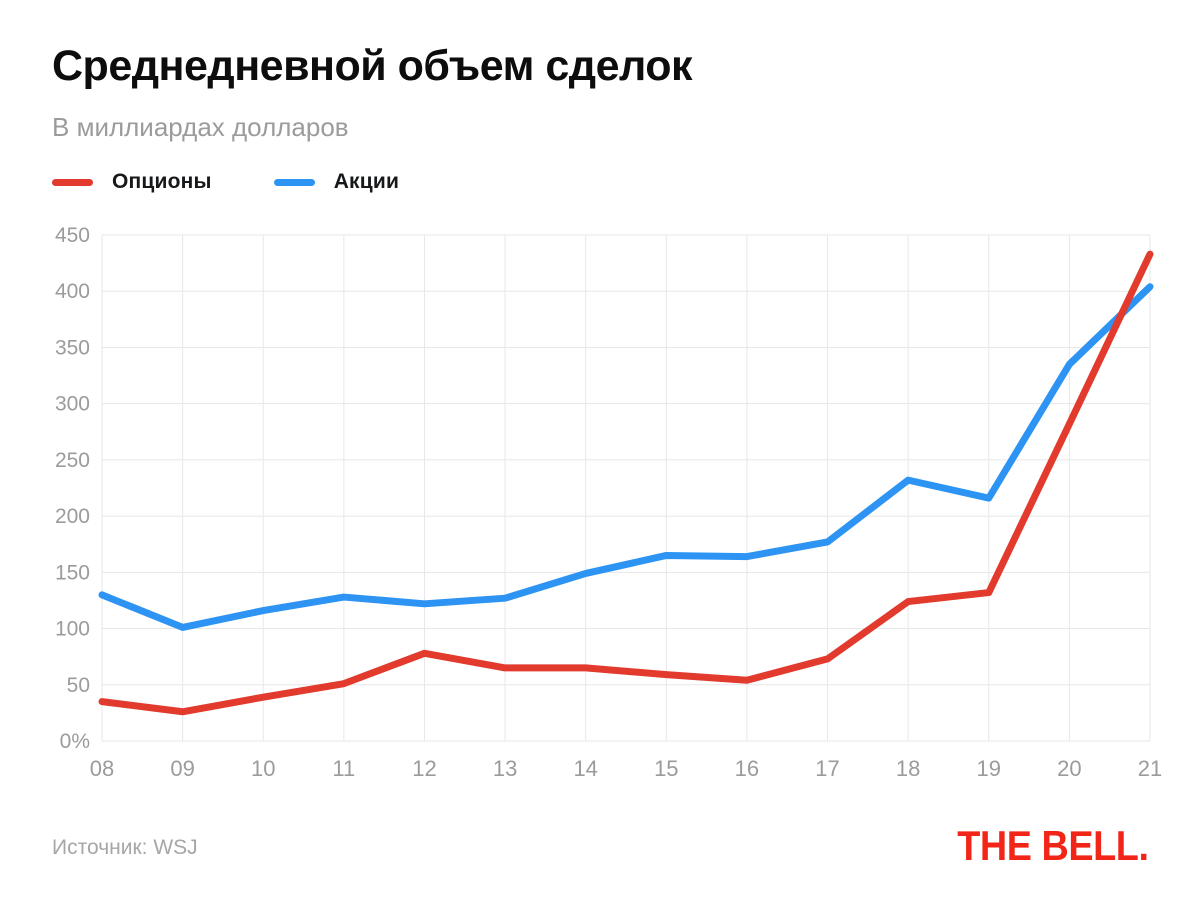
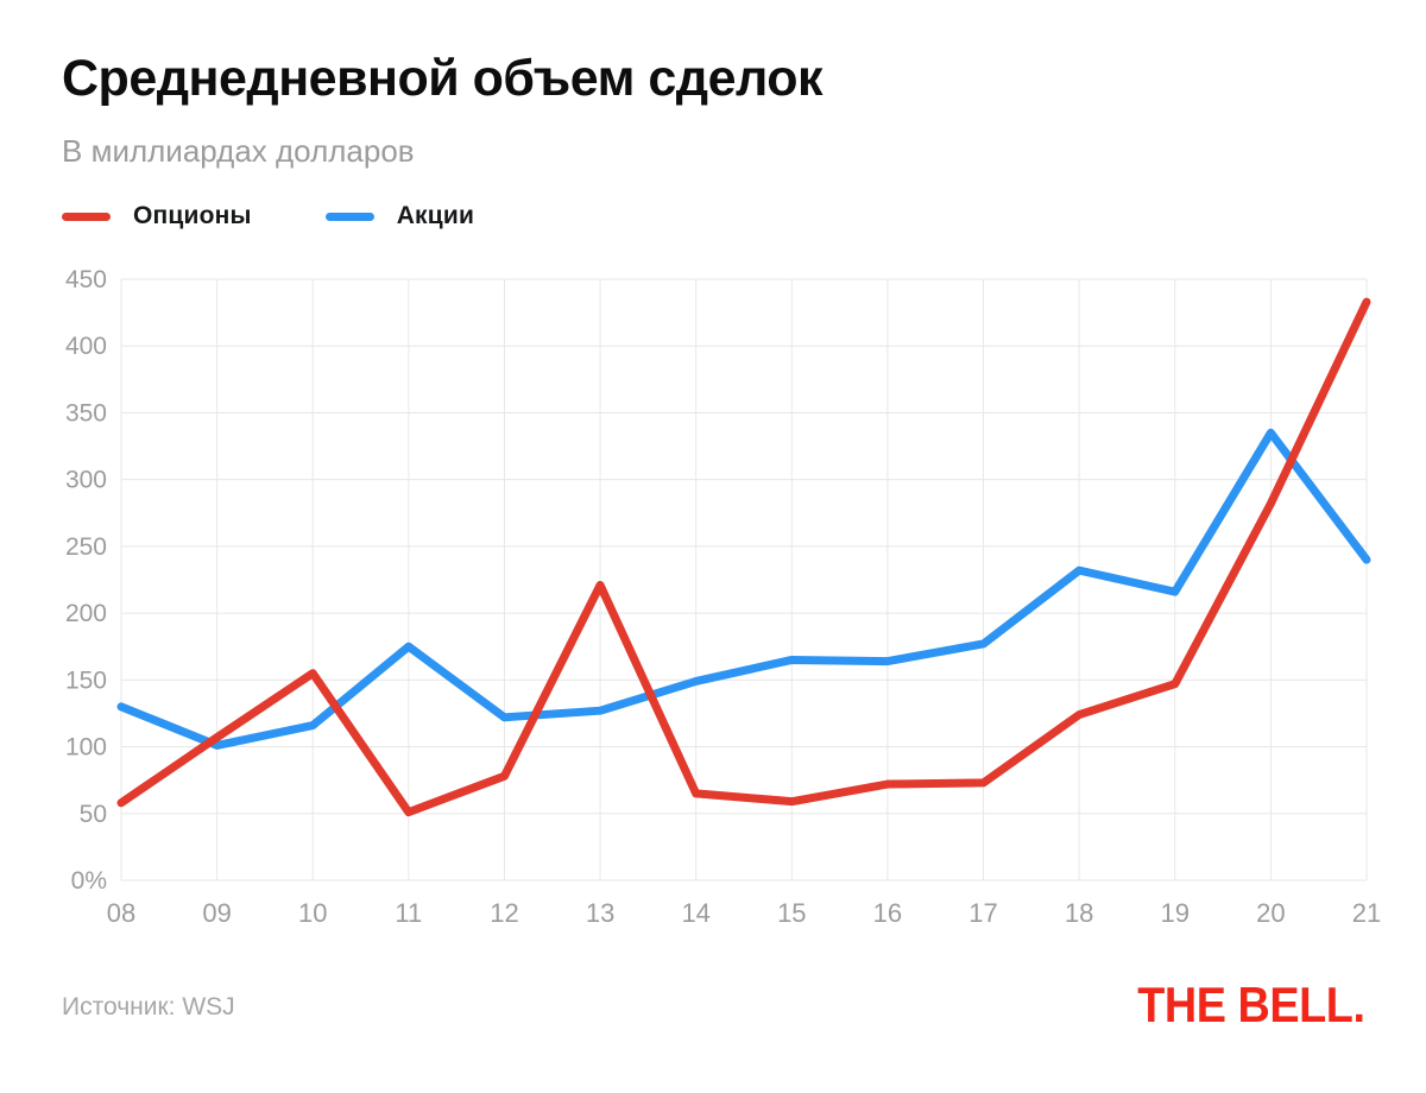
Опционы/08: 35 -> 58
Опционы/09: 26 -> 107
Опционы/10: 39 -> 155
Акции/11: 128 -> 175
Опционы/13: 65 -> 221
Опционы/16: 54 -> 72
Опционы/19: 132 -> 147
Акции/21: 404 -> 240
